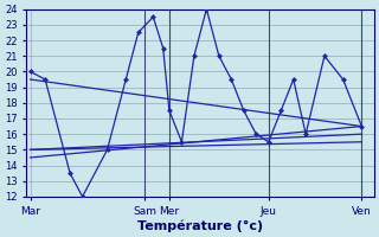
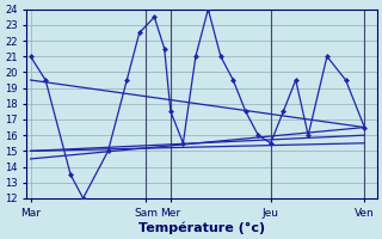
Mar: 20.0 -> 21.0
